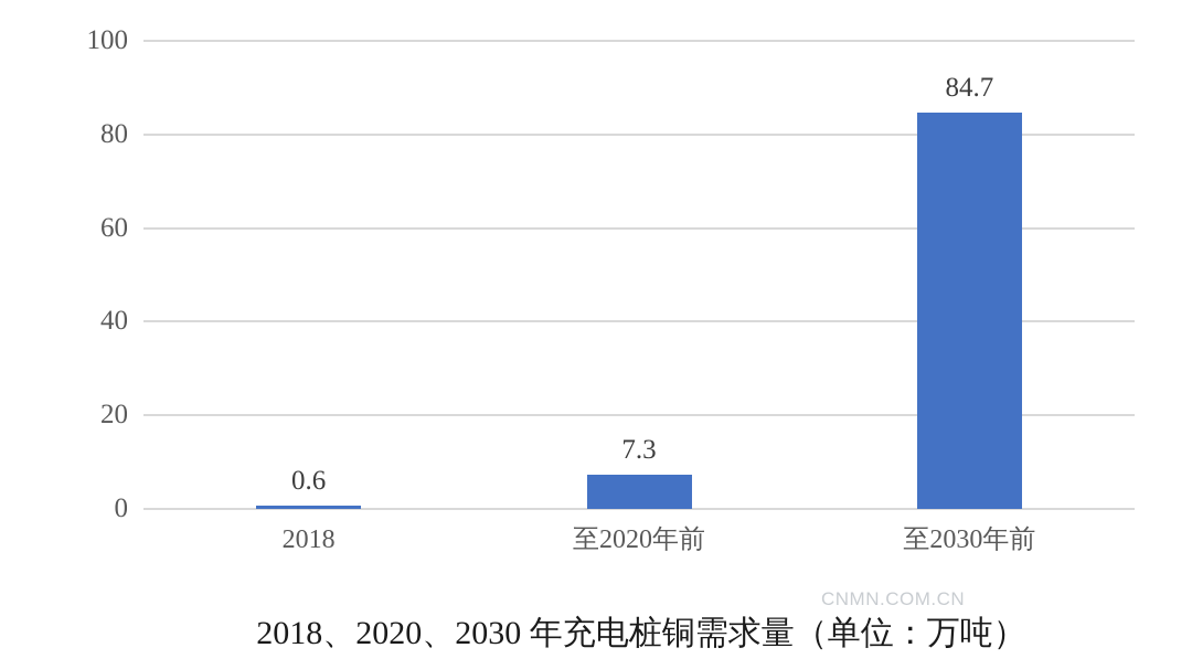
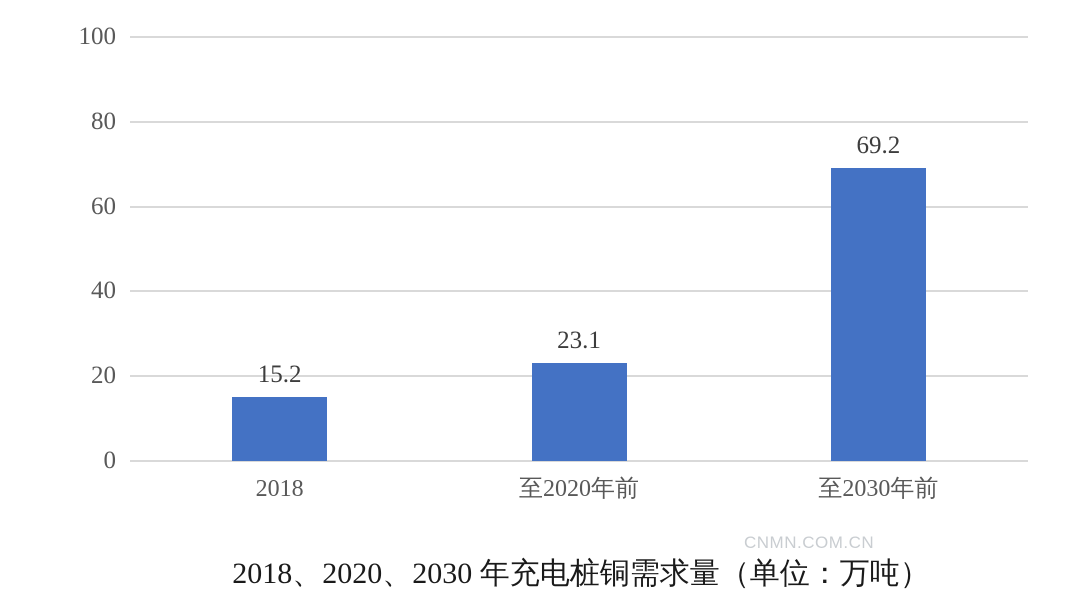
2018: 0.6 -> 15.2
至2020年前: 7.3 -> 23.1
至2030年前: 84.7 -> 69.2
